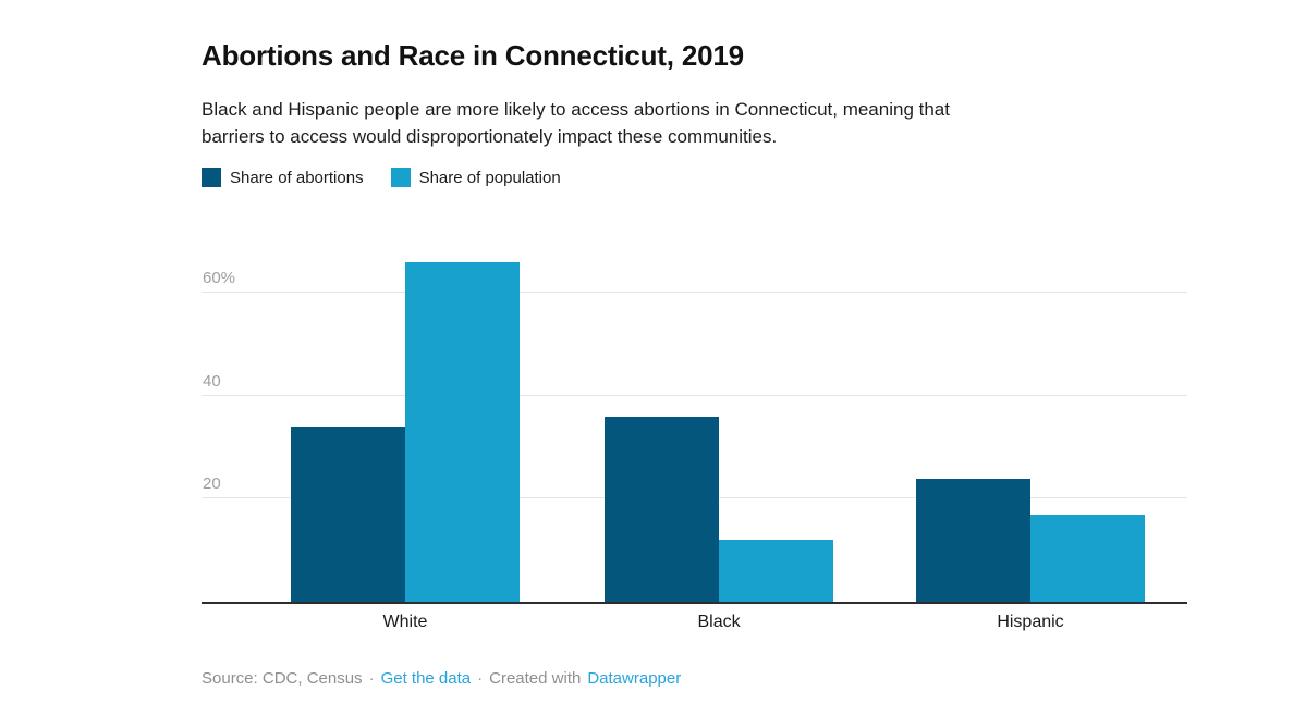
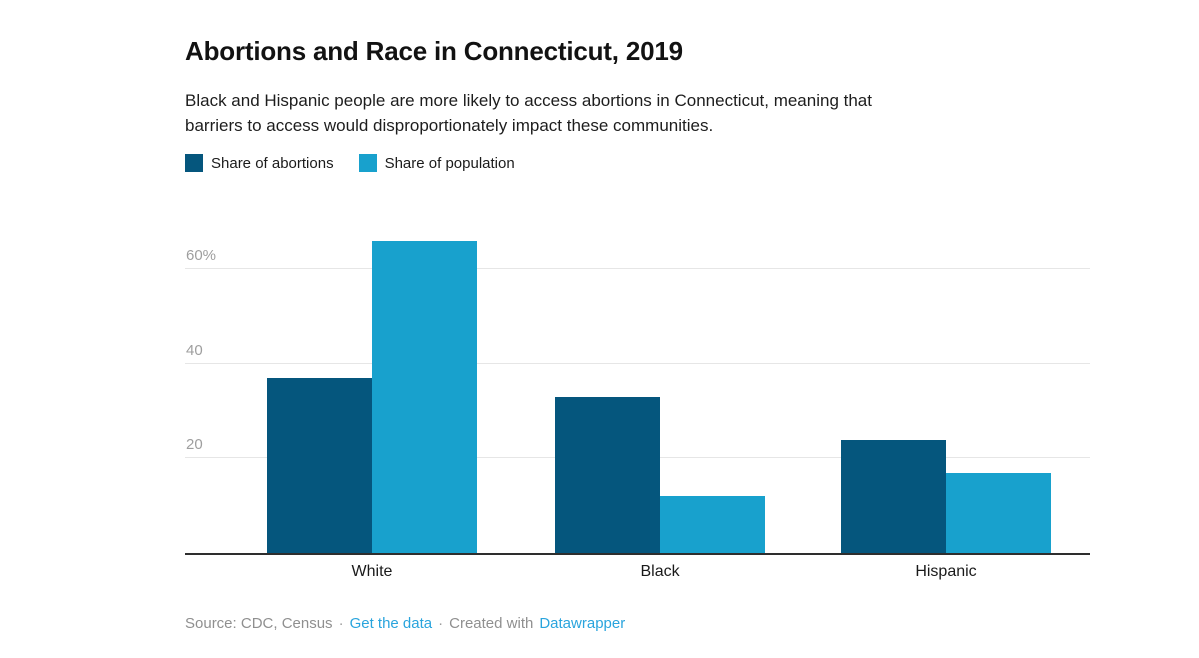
Share of abortions/White: 34% -> 37%
Share of abortions/Black: 36% -> 33%
